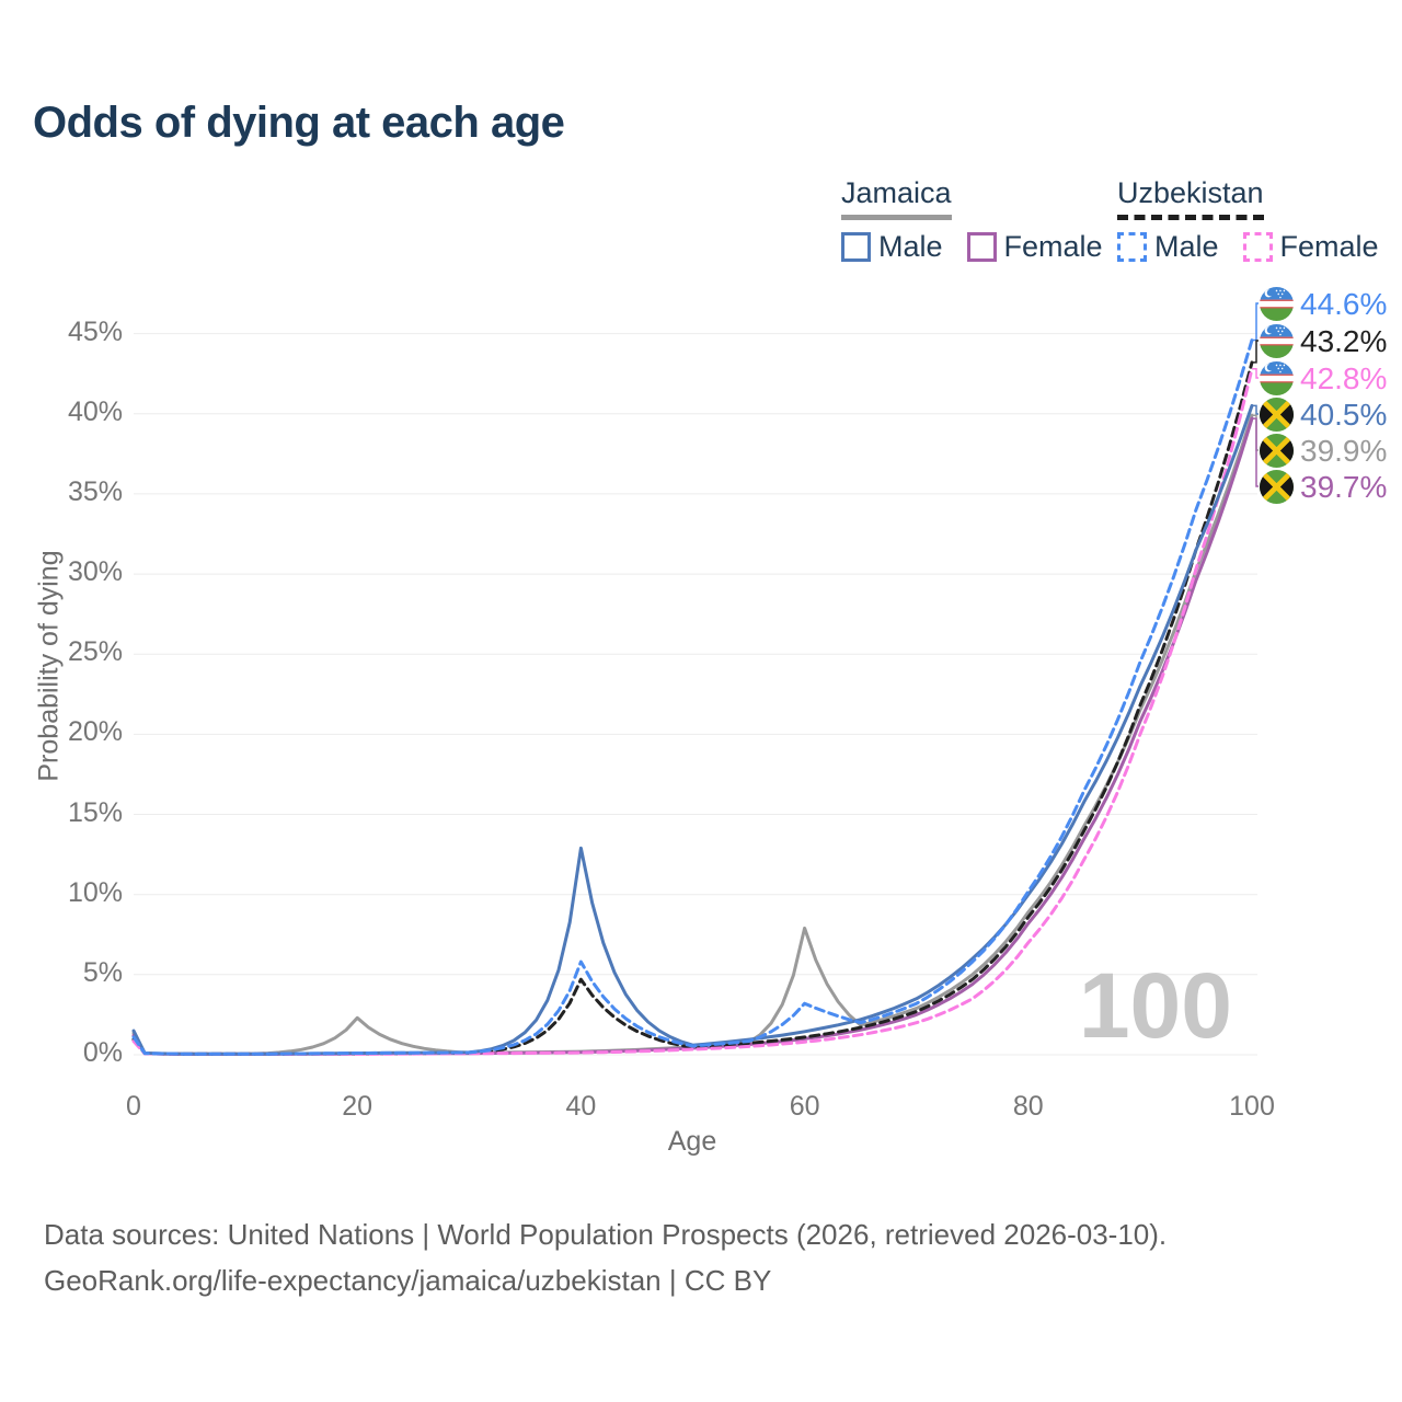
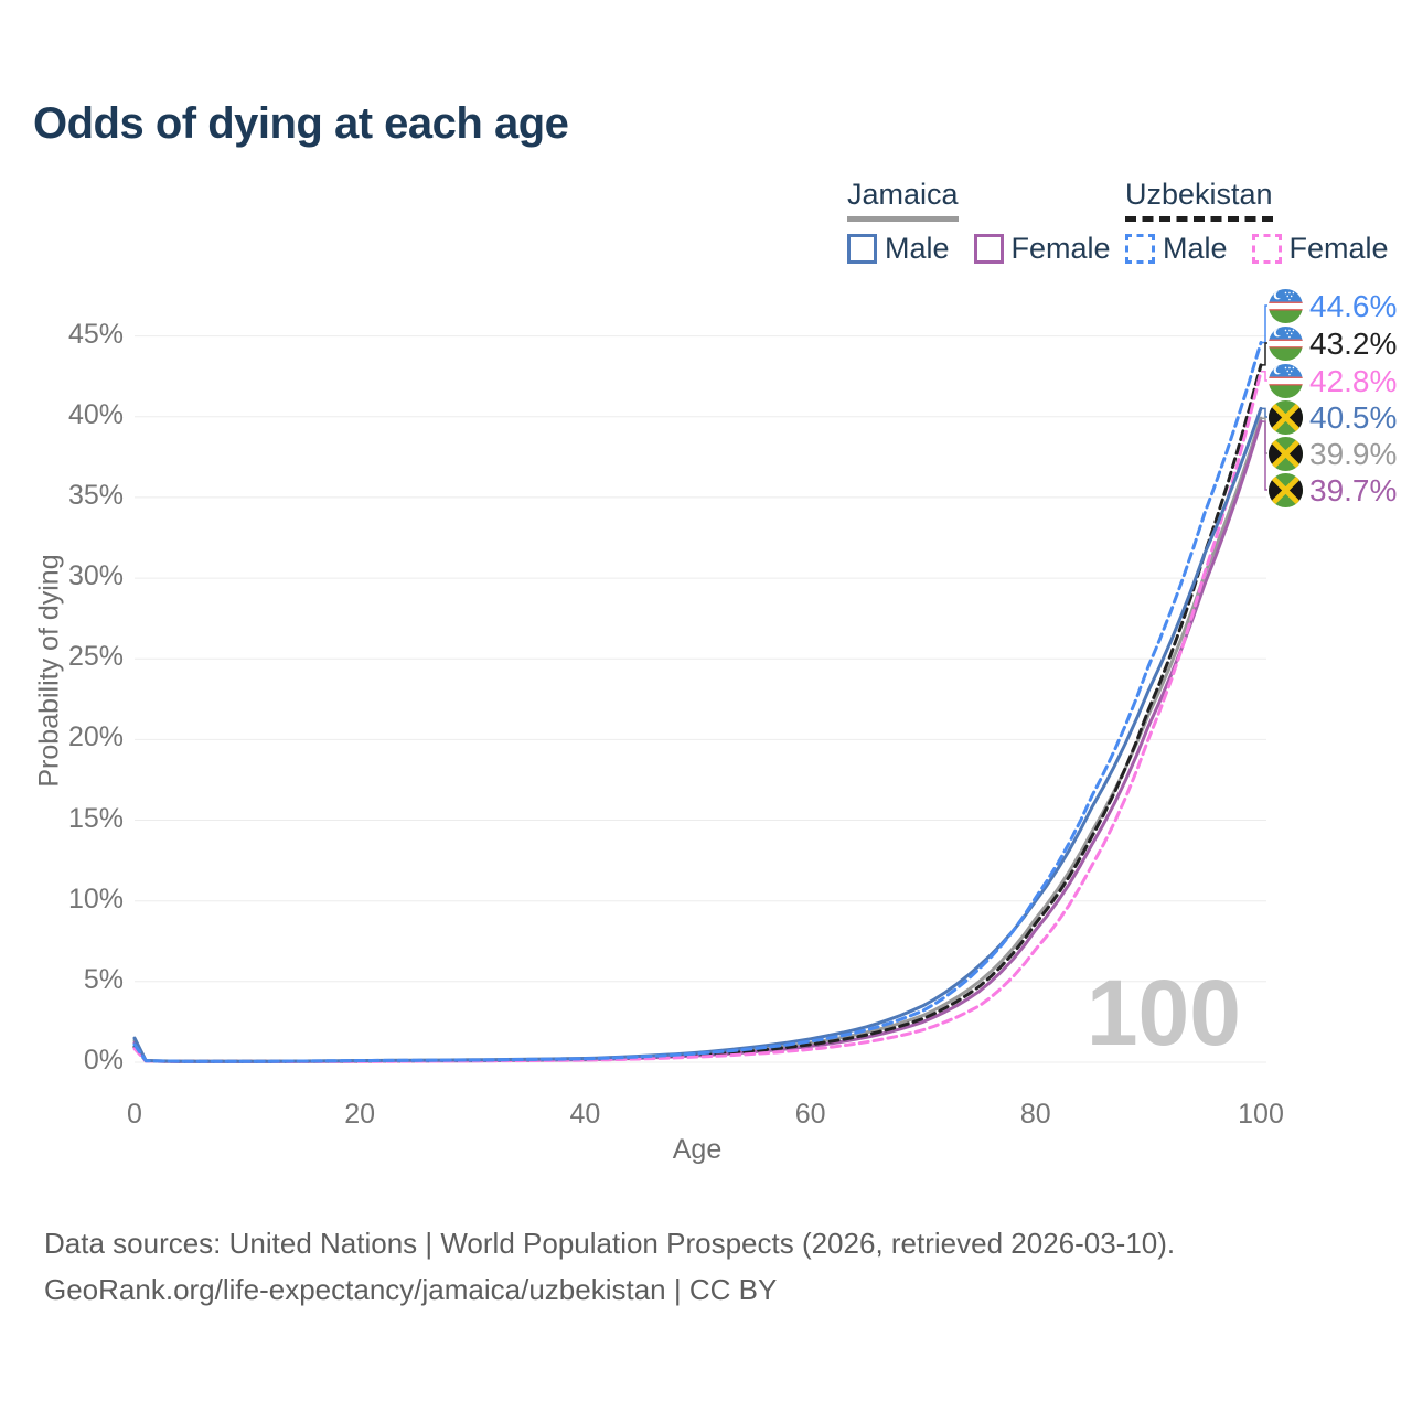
Jamaica/20: 2.3% -> 0.1%
Uzbekistan Male/40: 5.8% -> 0.2%
Uzbekistan/40: 4.7% -> 0.2%
Jamaica Male/40: 12.9% -> 0.2%
Uzbekistan Male/60: 3.2% -> 1.3%
Jamaica/60: 7.9% -> 1.2%
